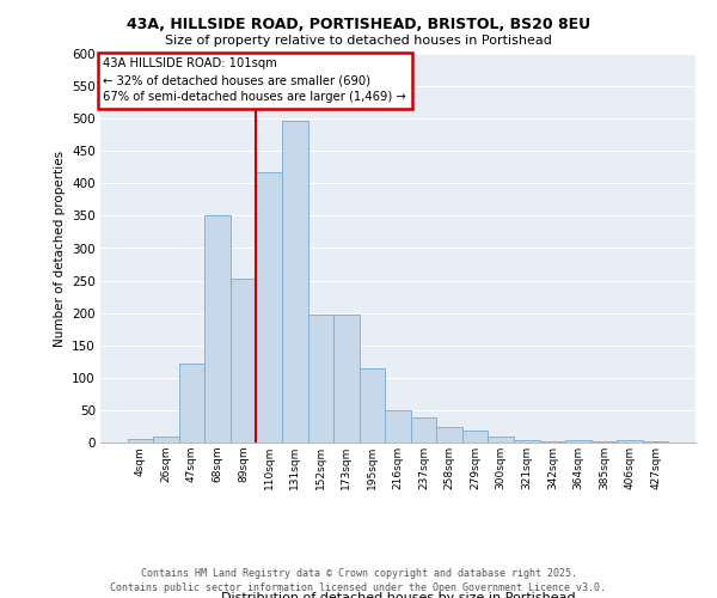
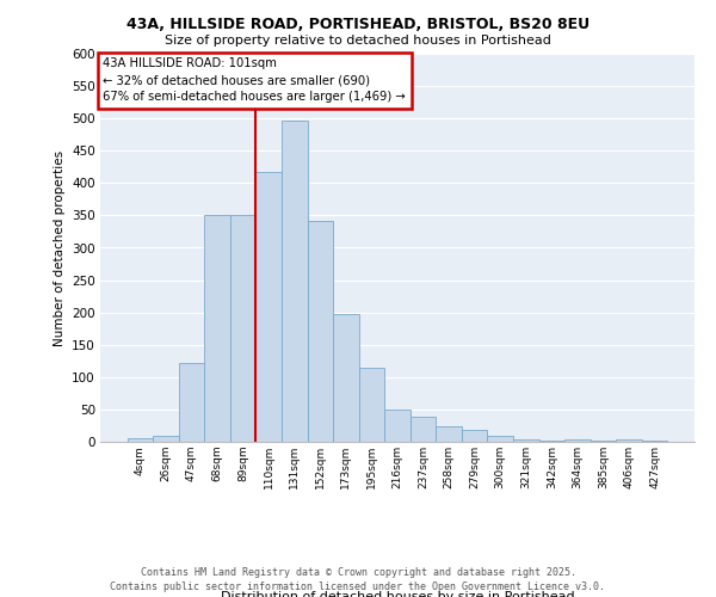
89sqm: 252 -> 350
152sqm: 198 -> 342
